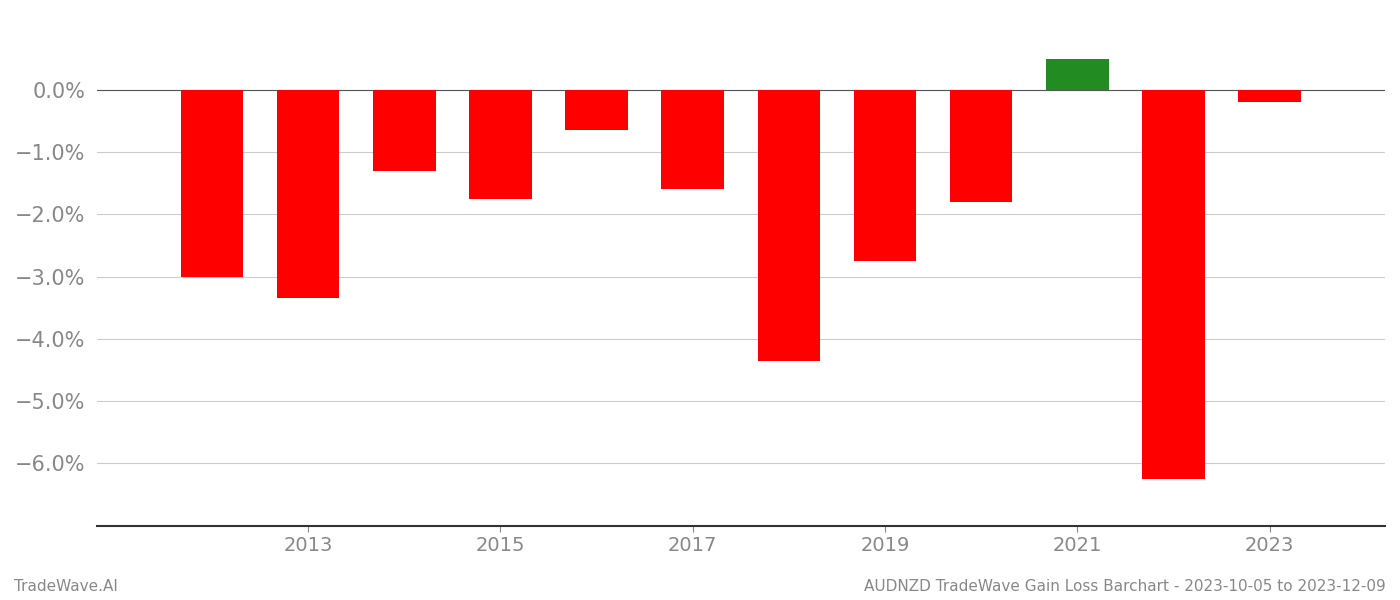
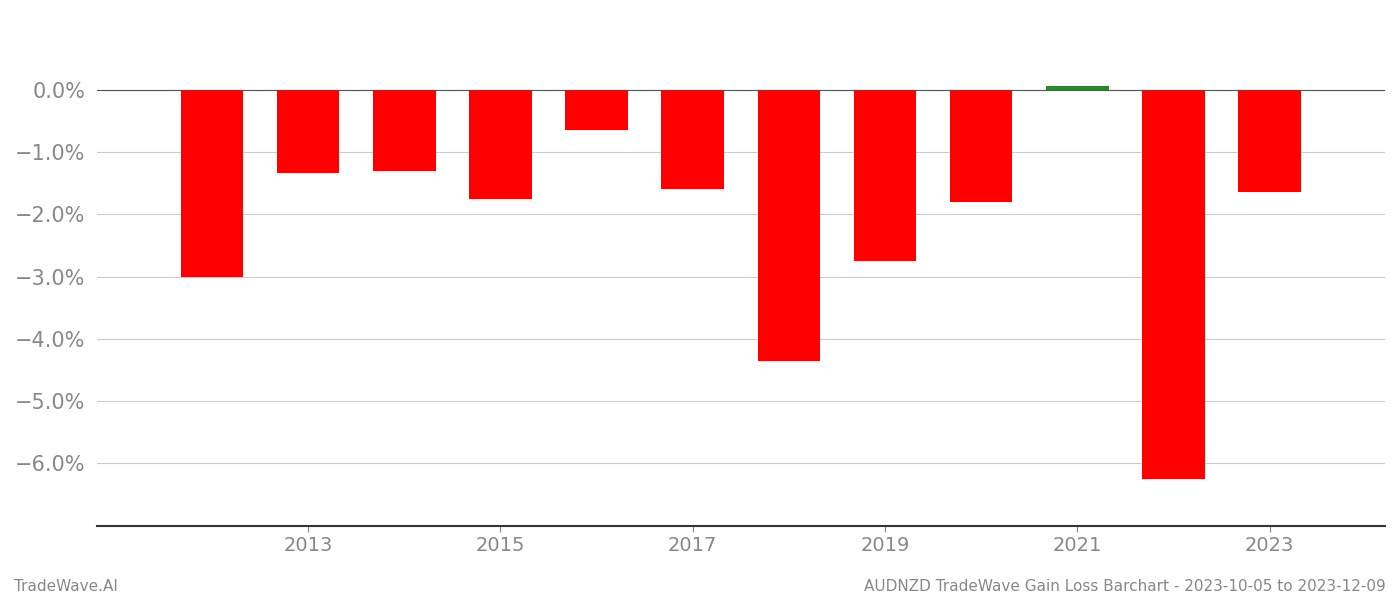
2013: -3.35% -> -1.34%
2021: 0.50% -> 0.06%
2023: -0.20% -> -1.64%
